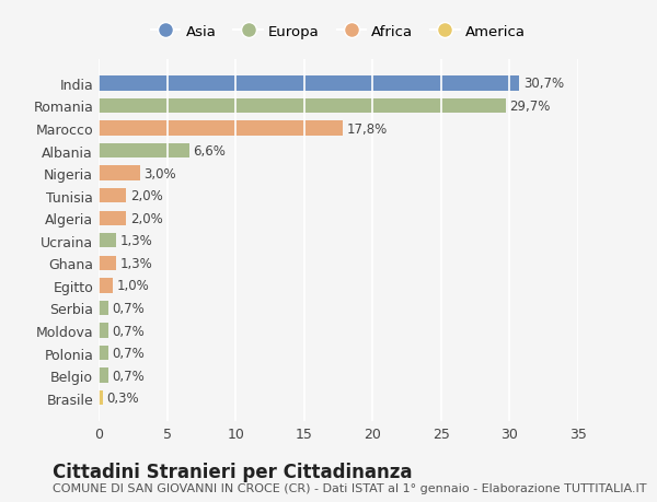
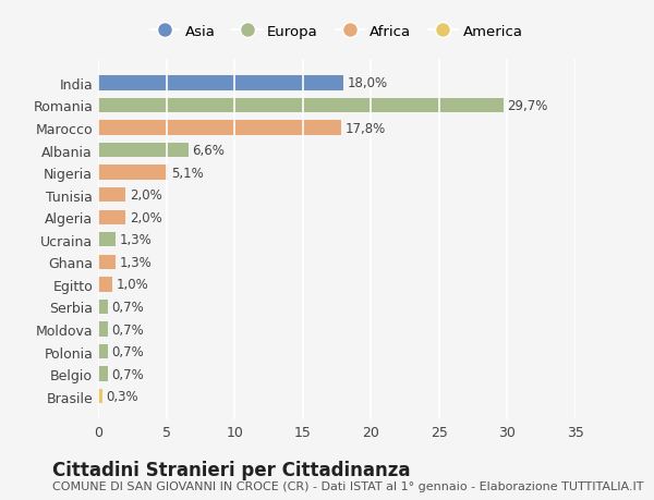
India: 30,7% -> 18,0%
Nigeria: 3,0% -> 5,1%
